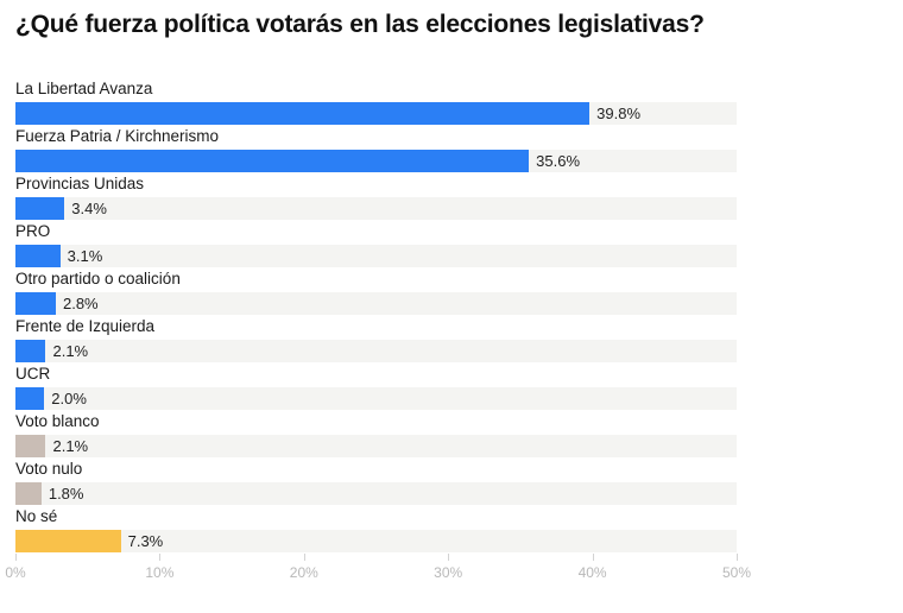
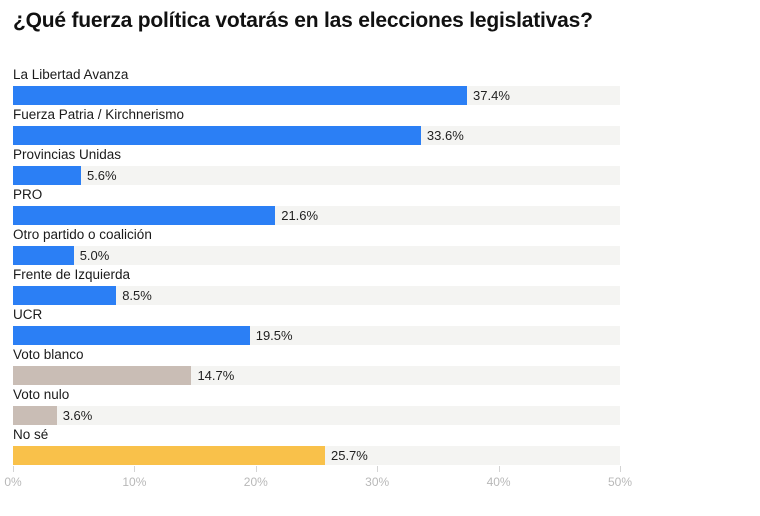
La Libertad Avanza: 39.8% -> 37.4%
Fuerza Patria / Kirchnerismo: 35.6% -> 33.6%
Provincias Unidas: 3.4% -> 5.6%
PRO: 3.1% -> 21.6%
Otro partido o coalición: 2.8% -> 5.0%
Frente de Izquierda: 2.1% -> 8.5%
UCR: 2.0% -> 19.5%
Voto blanco: 2.1% -> 14.7%
Voto nulo: 1.8% -> 3.6%
No sé: 7.3% -> 25.7%
